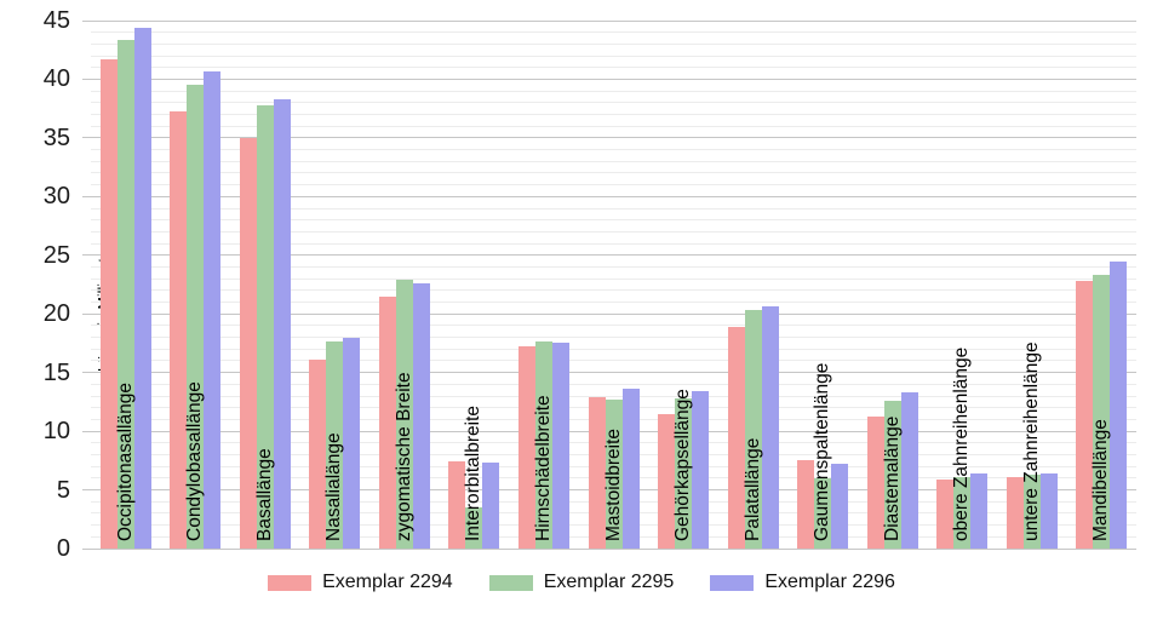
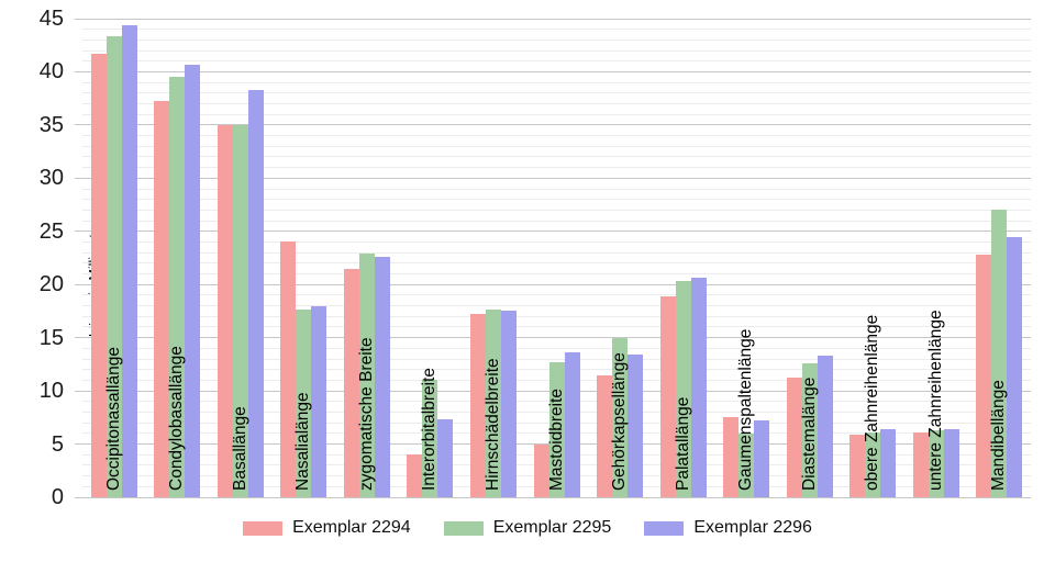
Exemplar 2295/Basallänge: 38 -> 35
Exemplar 2294/Nasalialänge: 16 -> 24
Exemplar 2294/Interorbitalbreite: 7 -> 4
Exemplar 2295/Interorbitalbreite: 4 -> 11
Exemplar 2294/Mastoidbreite: 13 -> 5
Exemplar 2295/Gehörkapsellänge: 13 -> 15
Exemplar 2295/Mandibellänge: 23 -> 27
